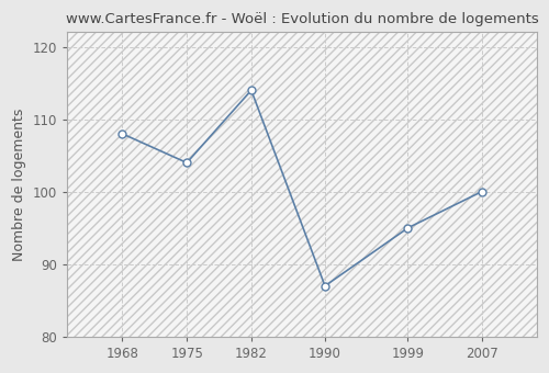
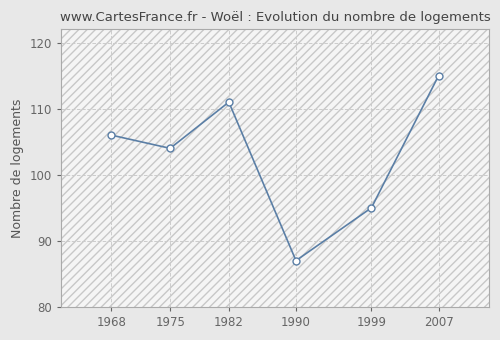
1968: 108 -> 106
1982: 114 -> 111
2007: 100 -> 115
